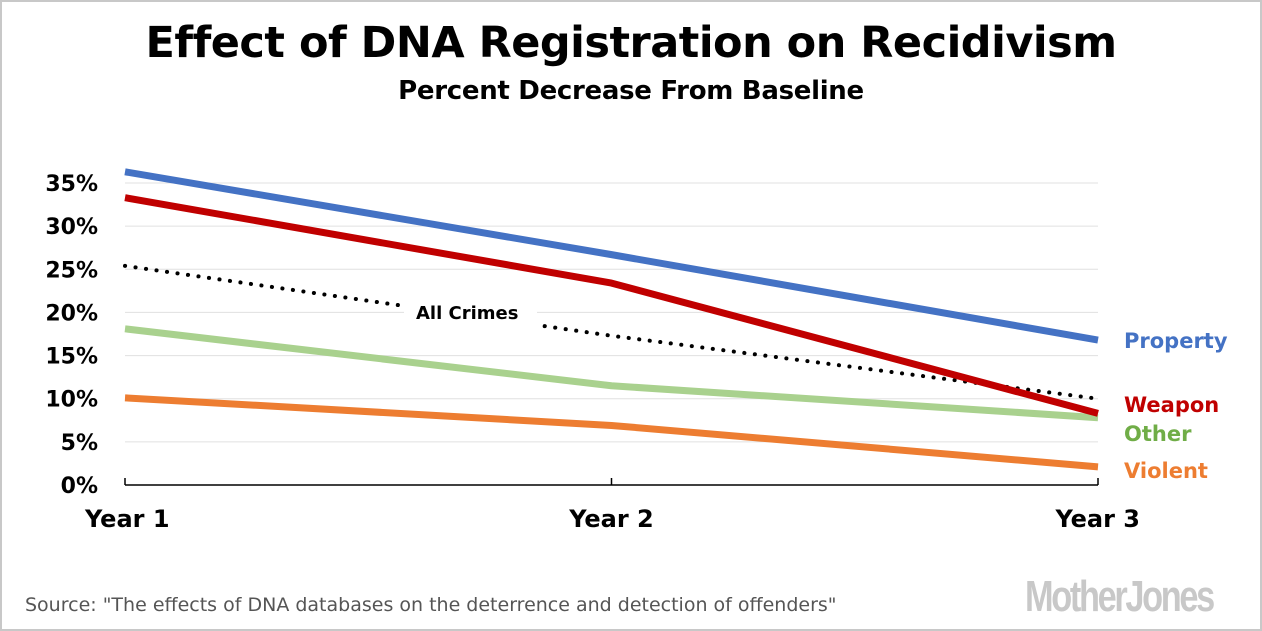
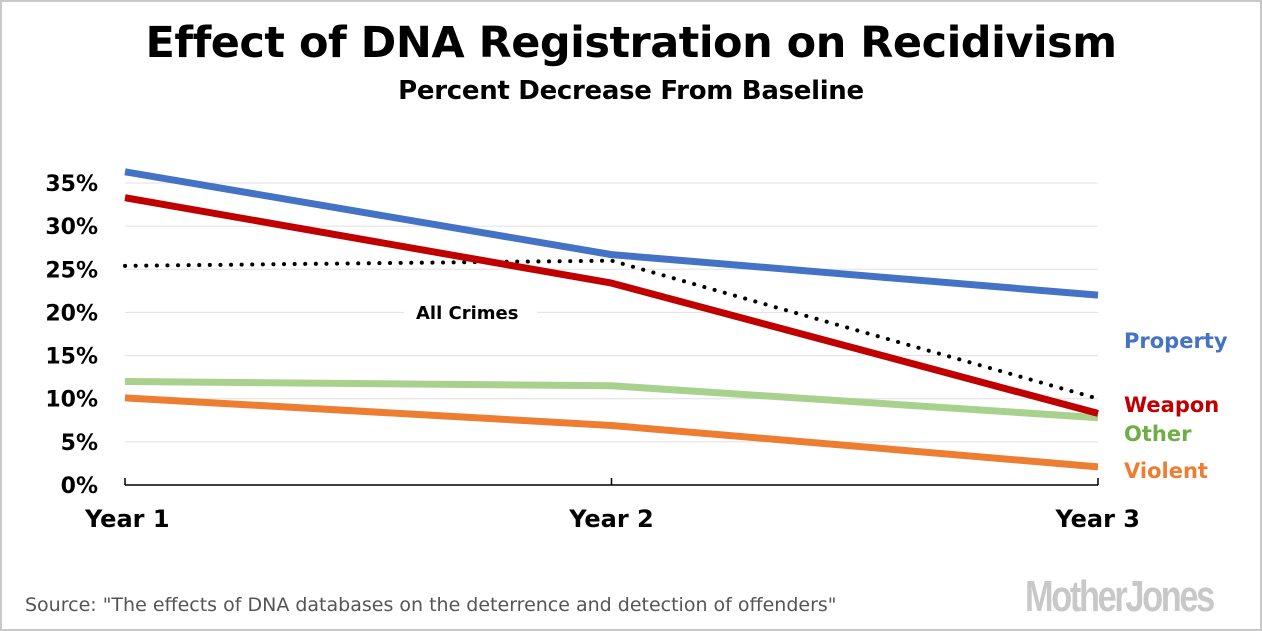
Other/Year 1: 18% -> 12%
All Crimes/Year 2: 17% -> 26%
Property/Year 3: 17% -> 22%
